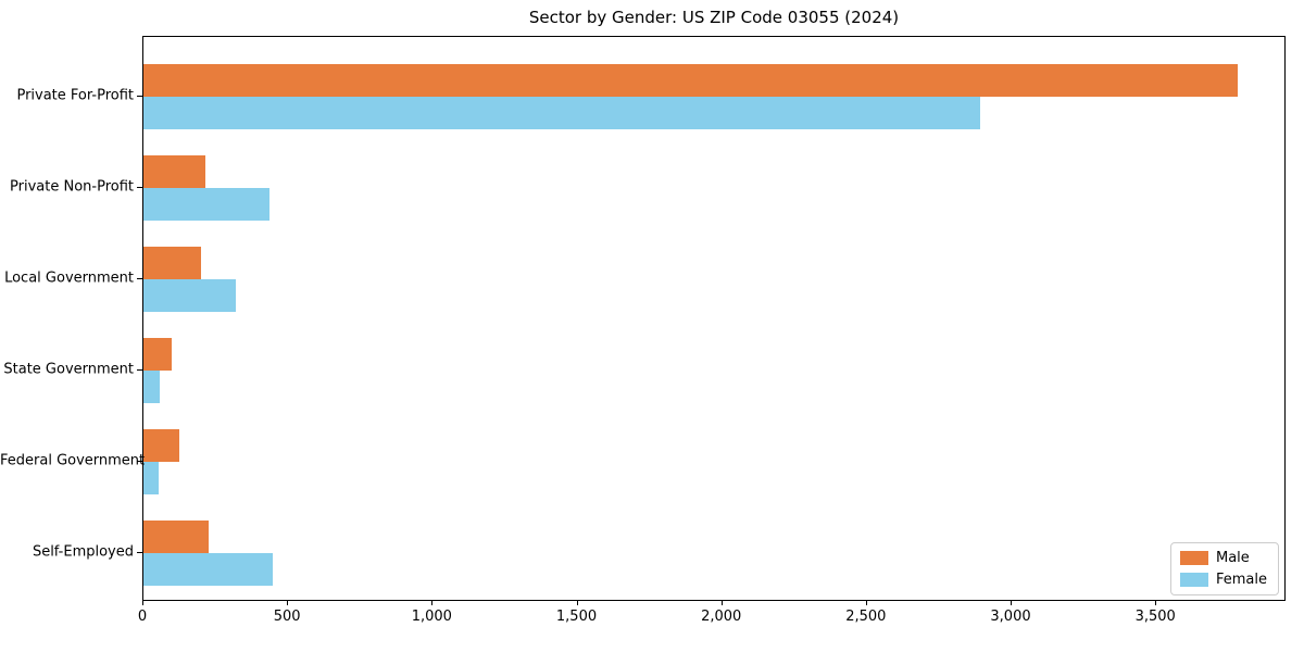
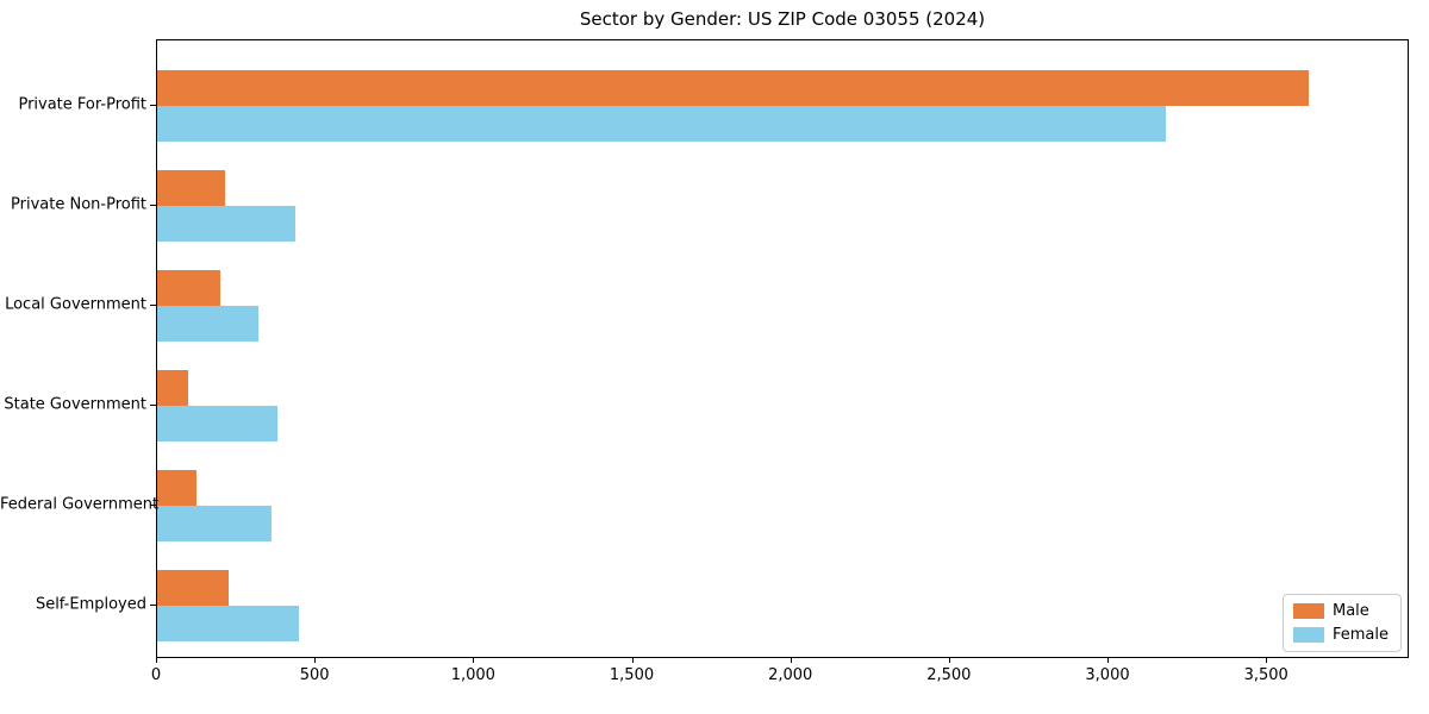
Male/Private For-Profit: 3780 -> 3630
Female/Private For-Profit: 2890 -> 3180
Female/State Government: 60 -> 380
Female/Federal Government: 50 -> 360
